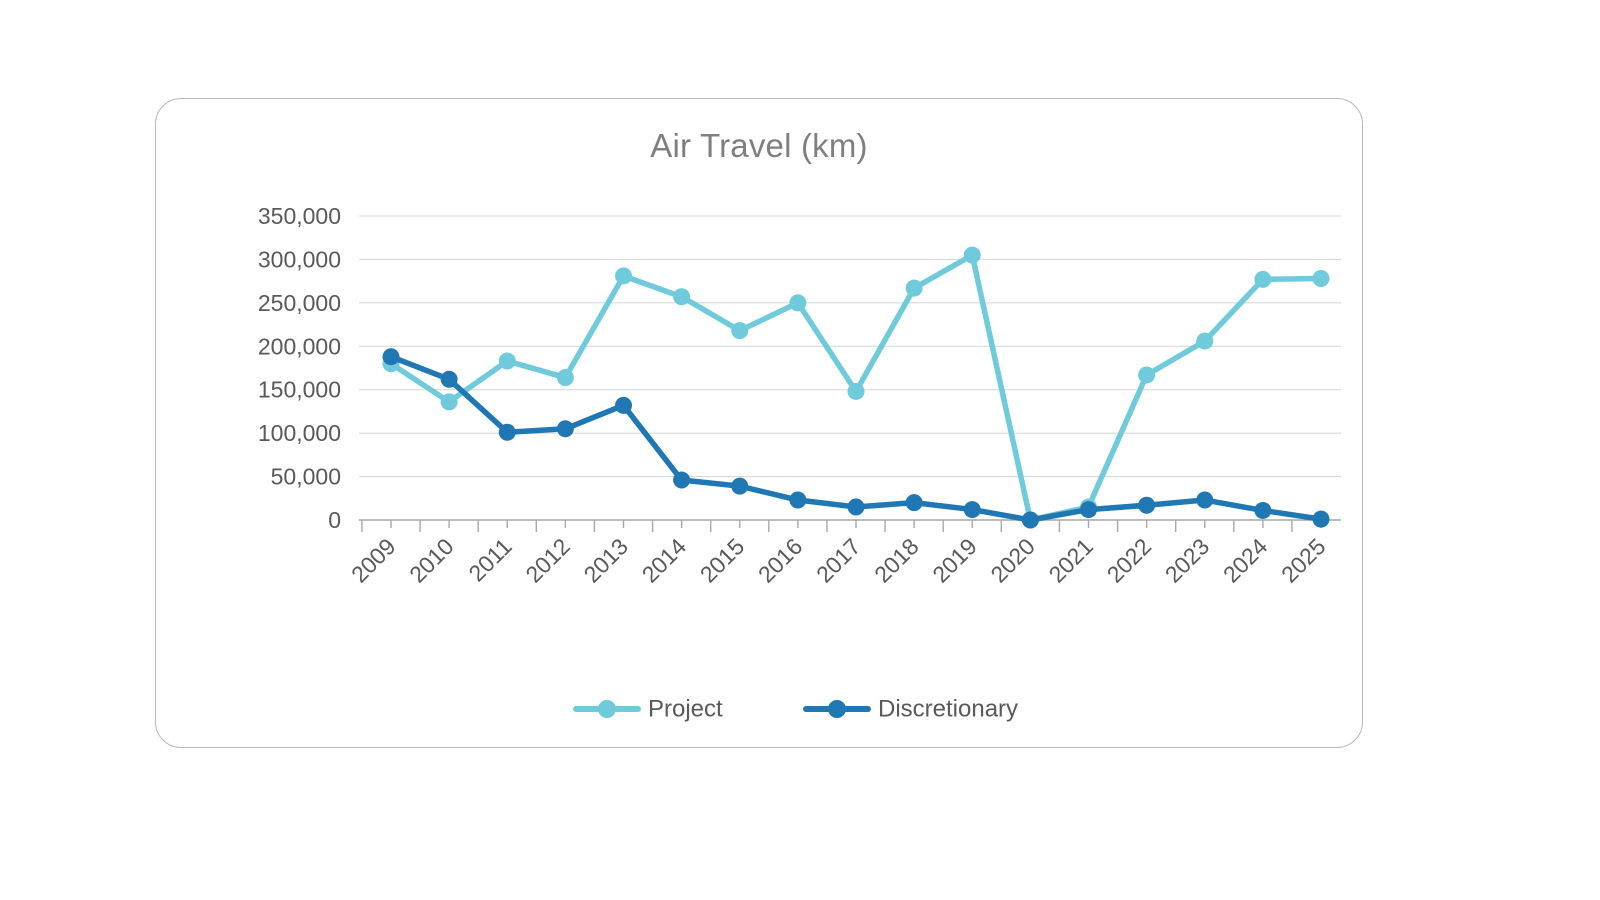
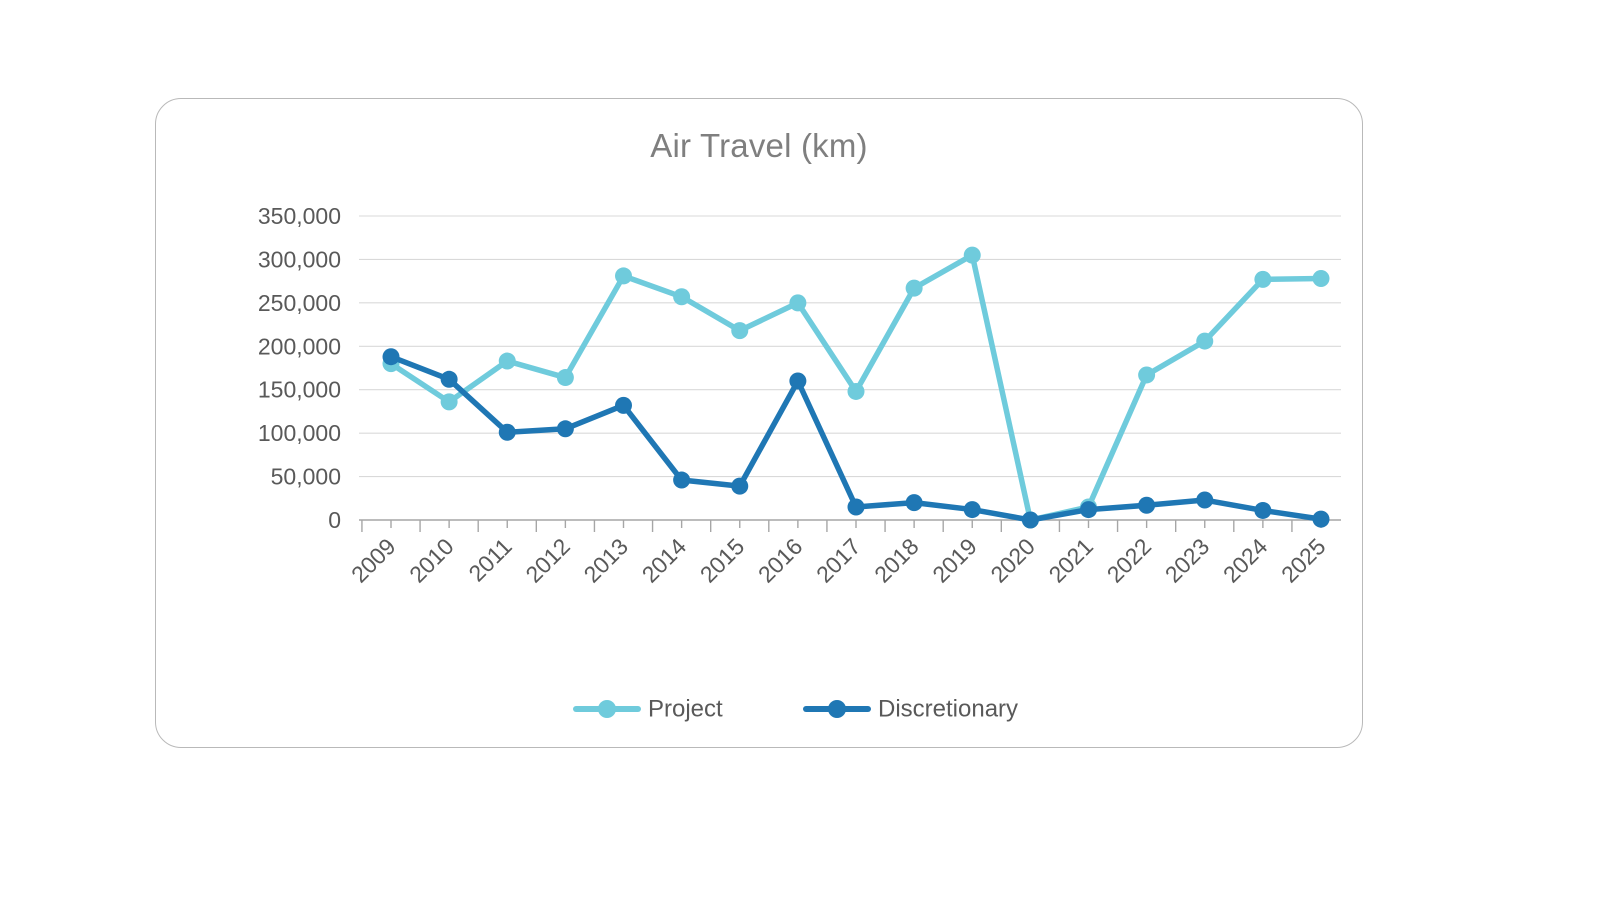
Discretionary/2016: 20000 -> 160000
